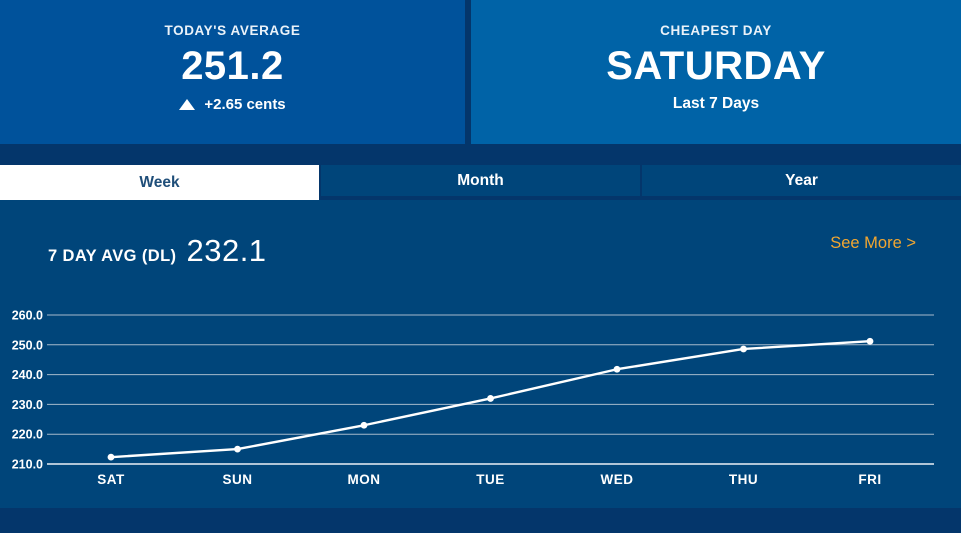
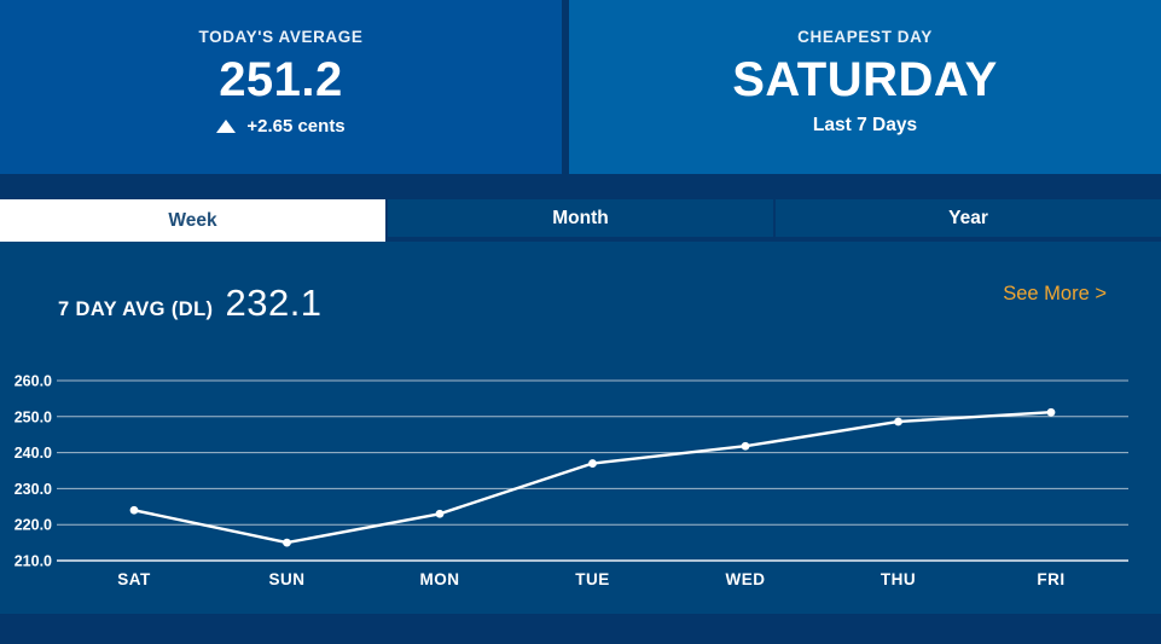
SAT: 212 -> 224
TUE: 232 -> 237
